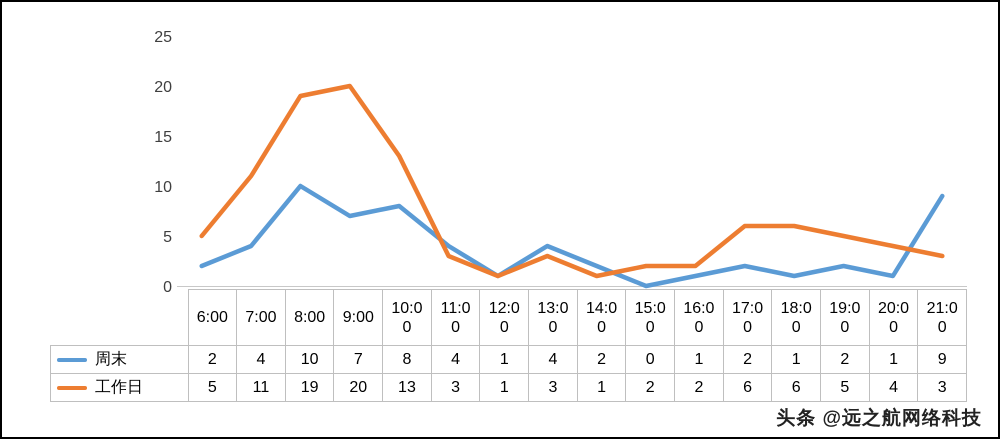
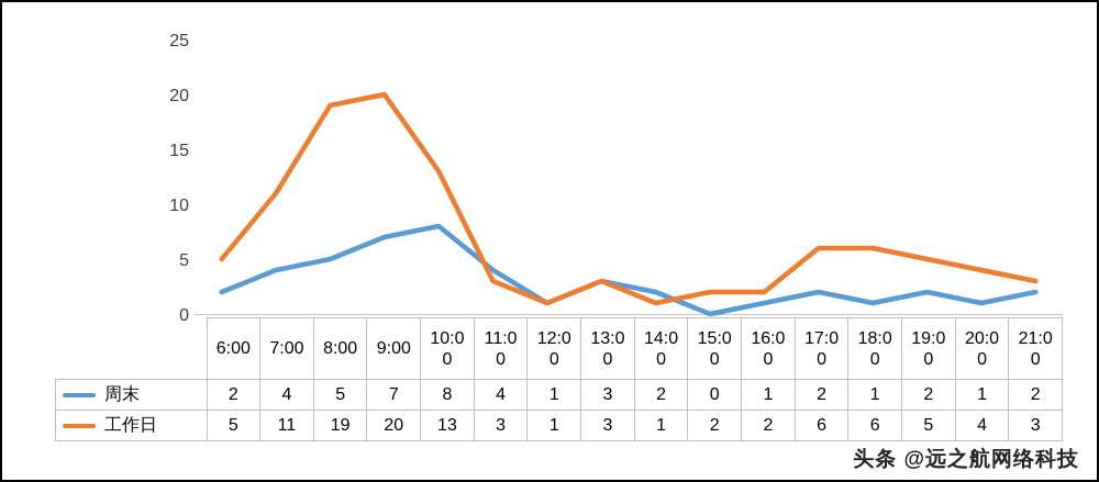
周末/8:00: 10 -> 5
周末/13:00: 4 -> 3
周末/21:00: 9 -> 2
